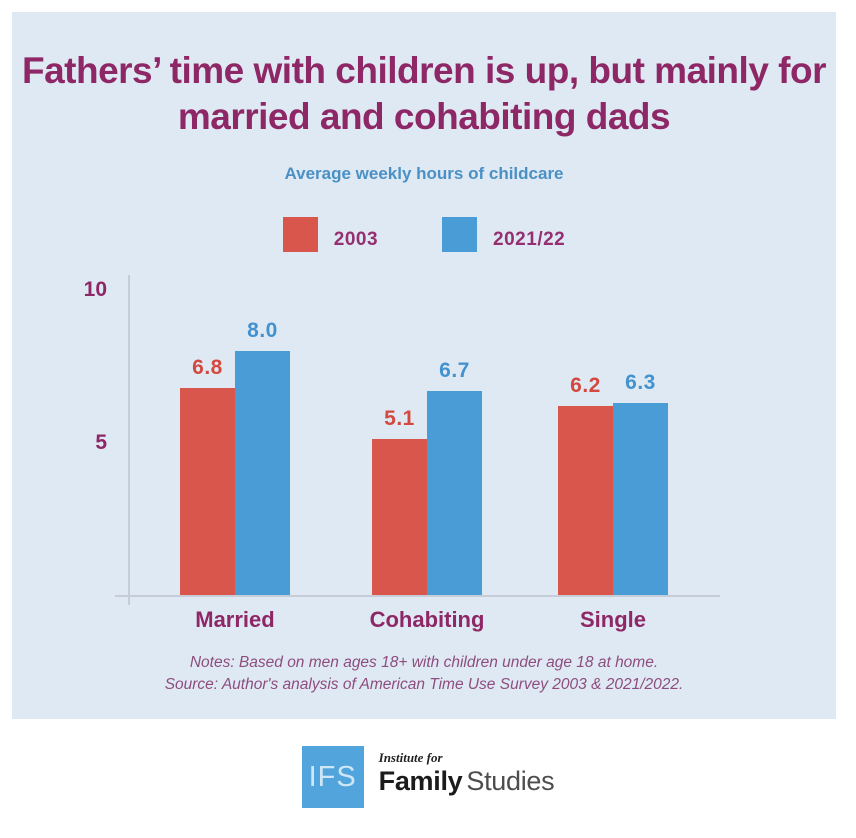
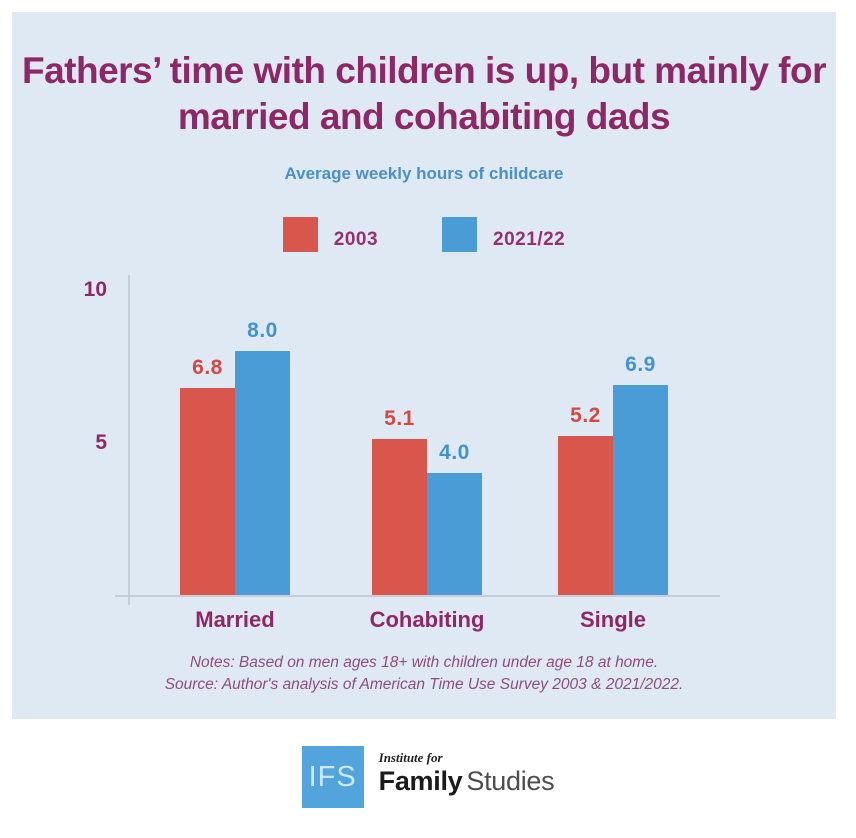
2021/22/Cohabiting: 6.7 -> 4.0
2003/Single: 6.2 -> 5.2
2021/22/Single: 6.3 -> 6.9
